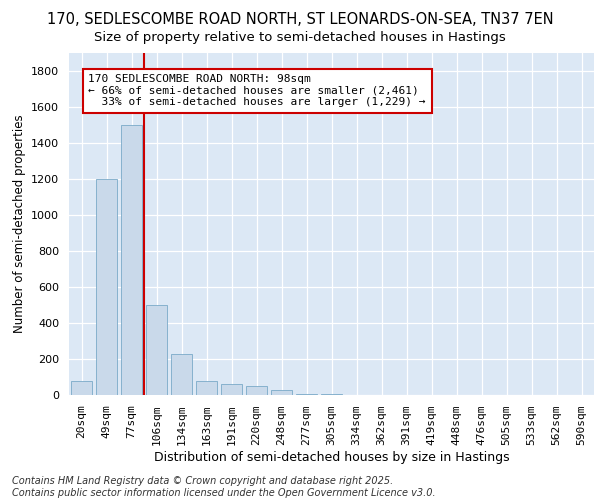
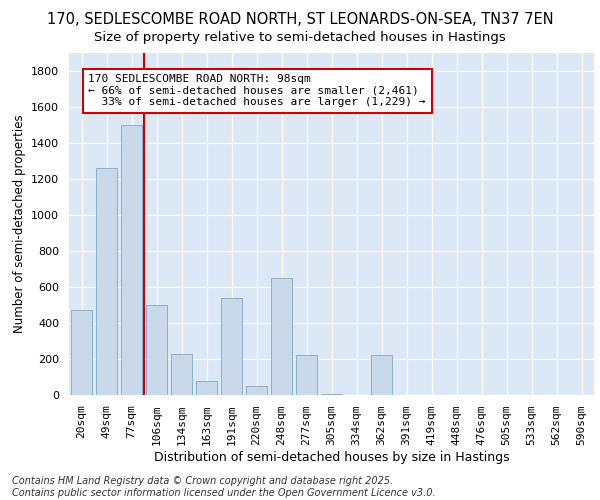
20sqm: 80 -> 470
49sqm: 1200 -> 1260
191sqm: 60 -> 540
248sqm: 20 -> 650
277sqm: 0 -> 220
362sqm: 0 -> 220
